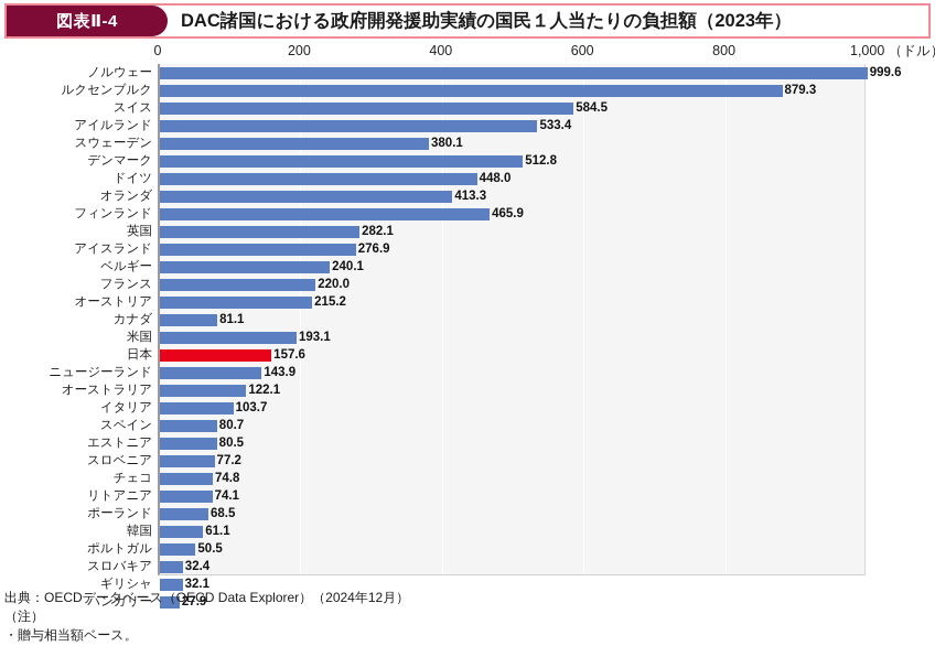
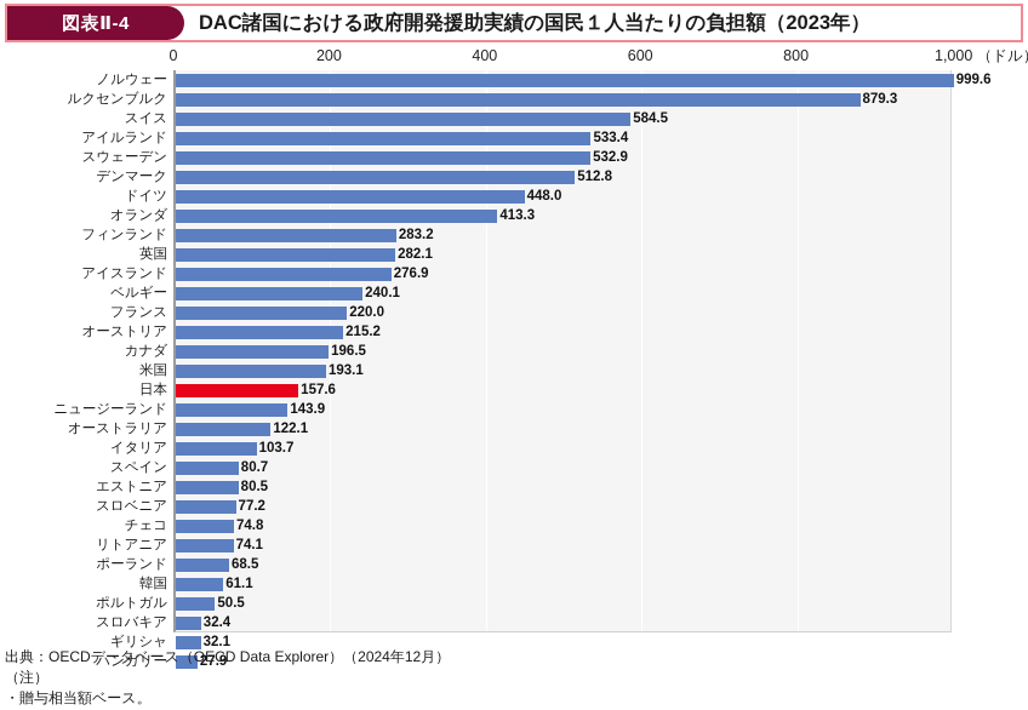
スウェーデン: 380.1 -> 532.9
フィンランド: 465.9 -> 283.2
カナダ: 81.1 -> 196.5
